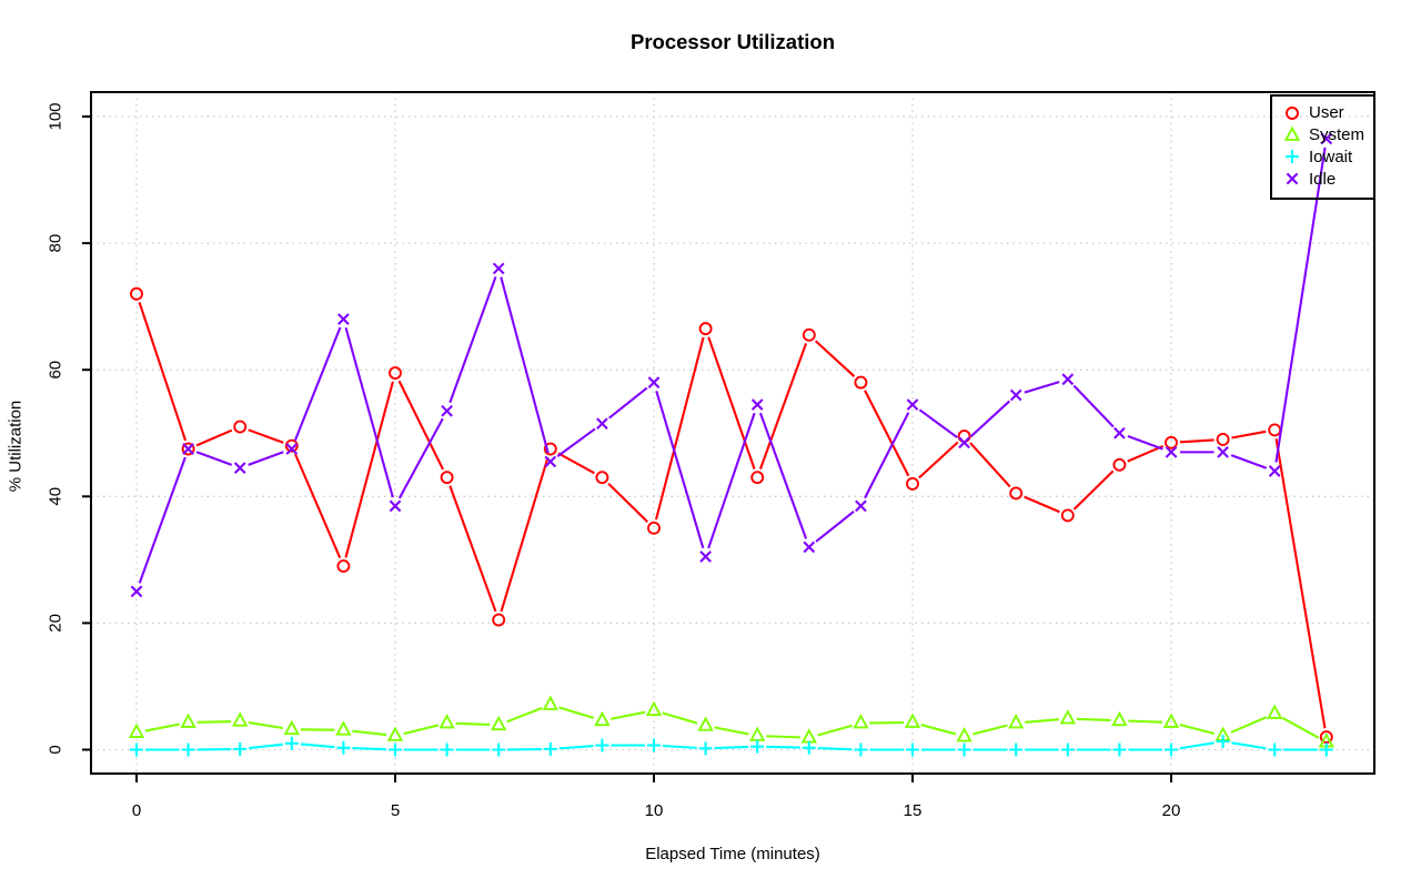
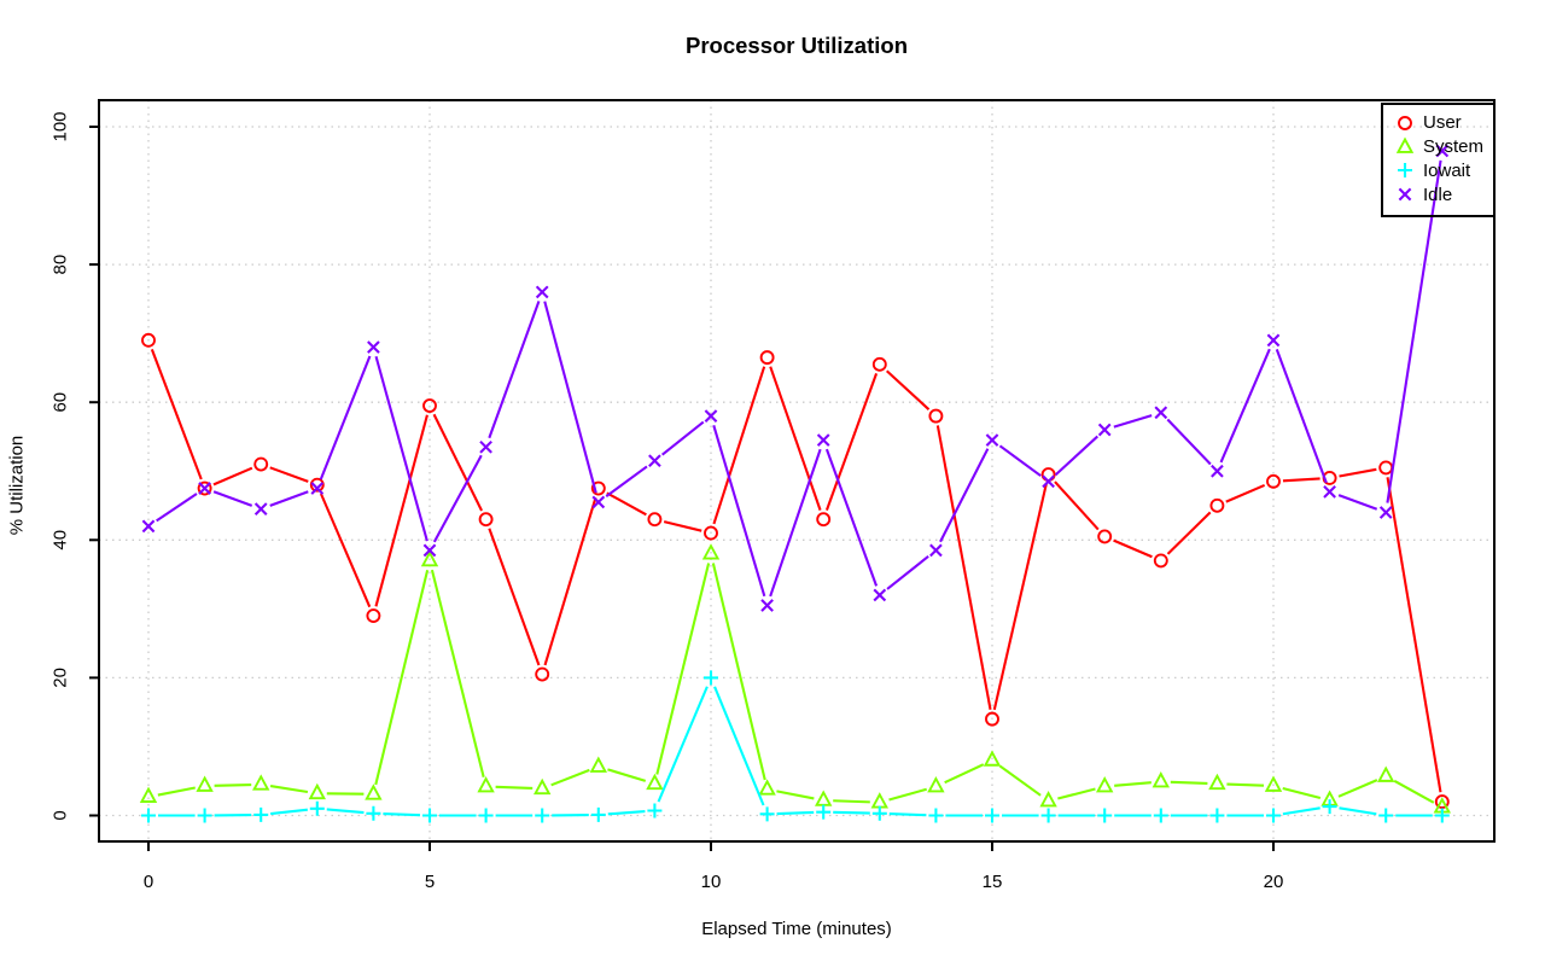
User/0: 72 -> 69
Idle/0: 25 -> 42
System/5: 2 -> 37
User/10: 35 -> 41
System/10: 6 -> 38
Iowait/10: 1 -> 20
User/15: 42 -> 14
System/15: 4 -> 8
Idle/20: 47 -> 69
